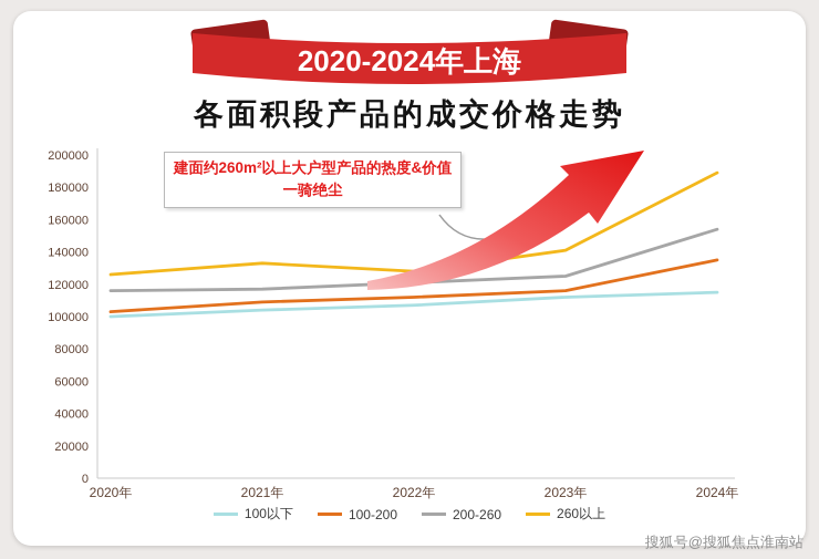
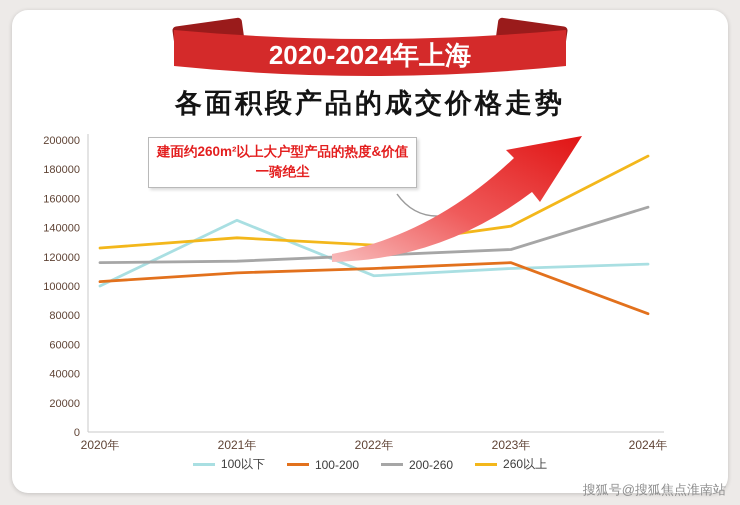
100以下/2021年: 104000 -> 145000
100-200/2024年: 135000 -> 81000
